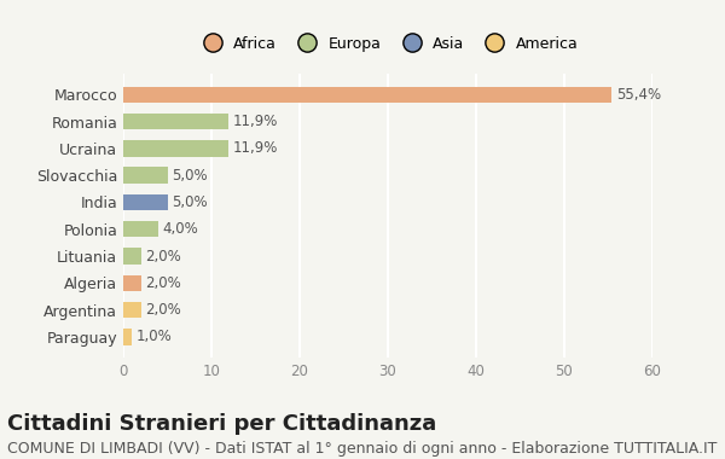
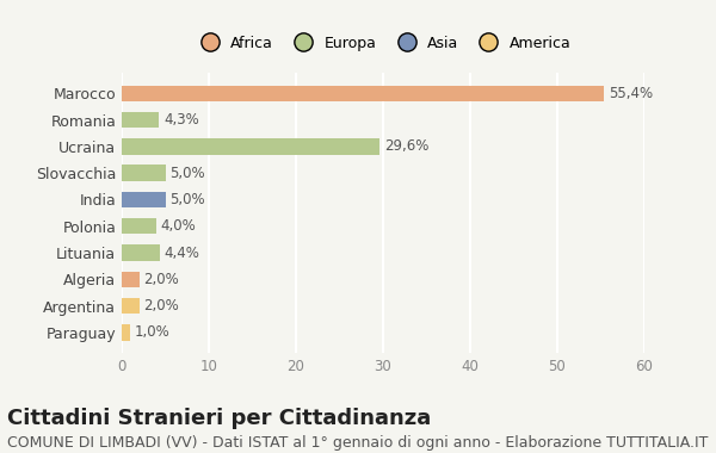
Romania: 11,9% -> 4,3%
Ucraina: 11,9% -> 29,6%
Lituania: 2,0% -> 4,4%
